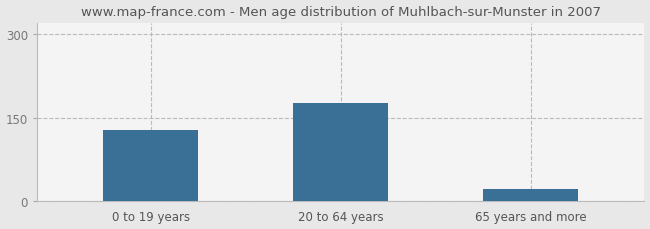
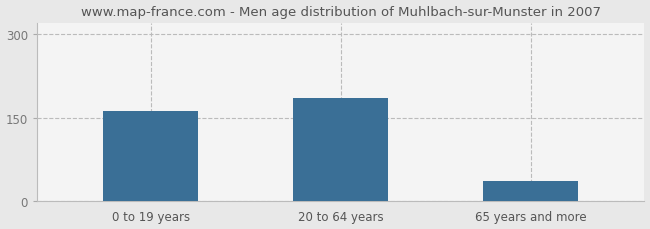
0 to 19 years: 128 -> 162
20 to 64 years: 176 -> 186
65 years and more: 22 -> 36
